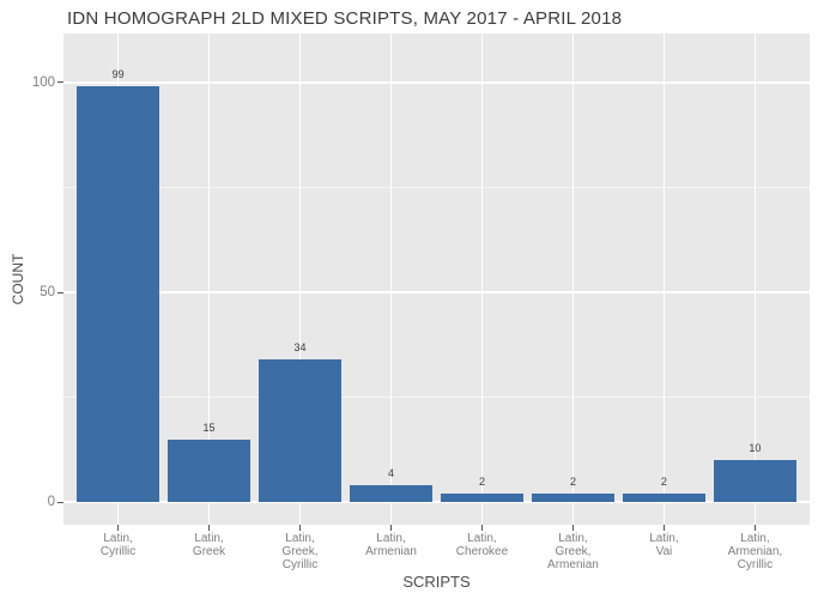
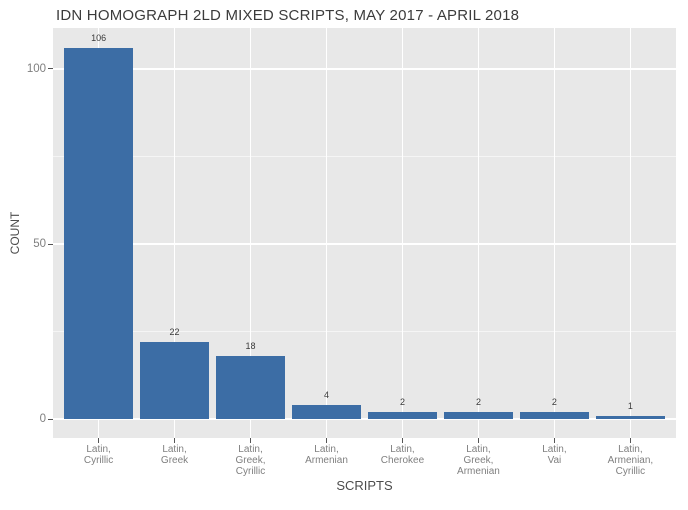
Latin, Cyrillic: 99 -> 106
Latin, Greek: 15 -> 22
Latin, Greek, Cyrillic: 34 -> 18
Latin, Armenian, Cyrillic: 10 -> 1
